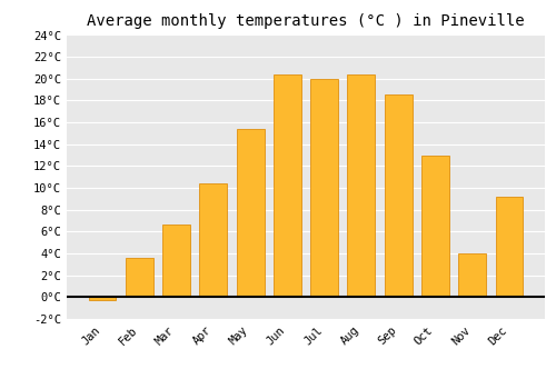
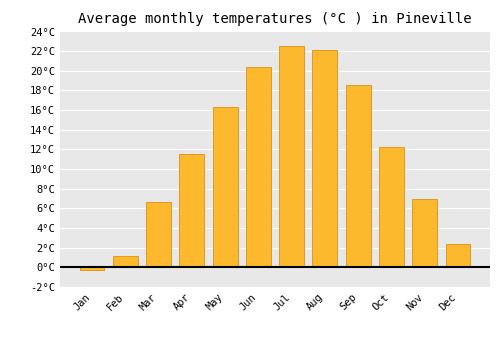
Feb: 3.6°C -> 1.2°C
Apr: 10.4°C -> 11.5°C
May: 15.4°C -> 16.3°C
Jul: 20.0°C -> 22.5°C
Aug: 20.4°C -> 22.1°C
Oct: 13.0°C -> 12.2°C
Nov: 4.0°C -> 7.0°C
Dec: 9.2°C -> 2.4°C
